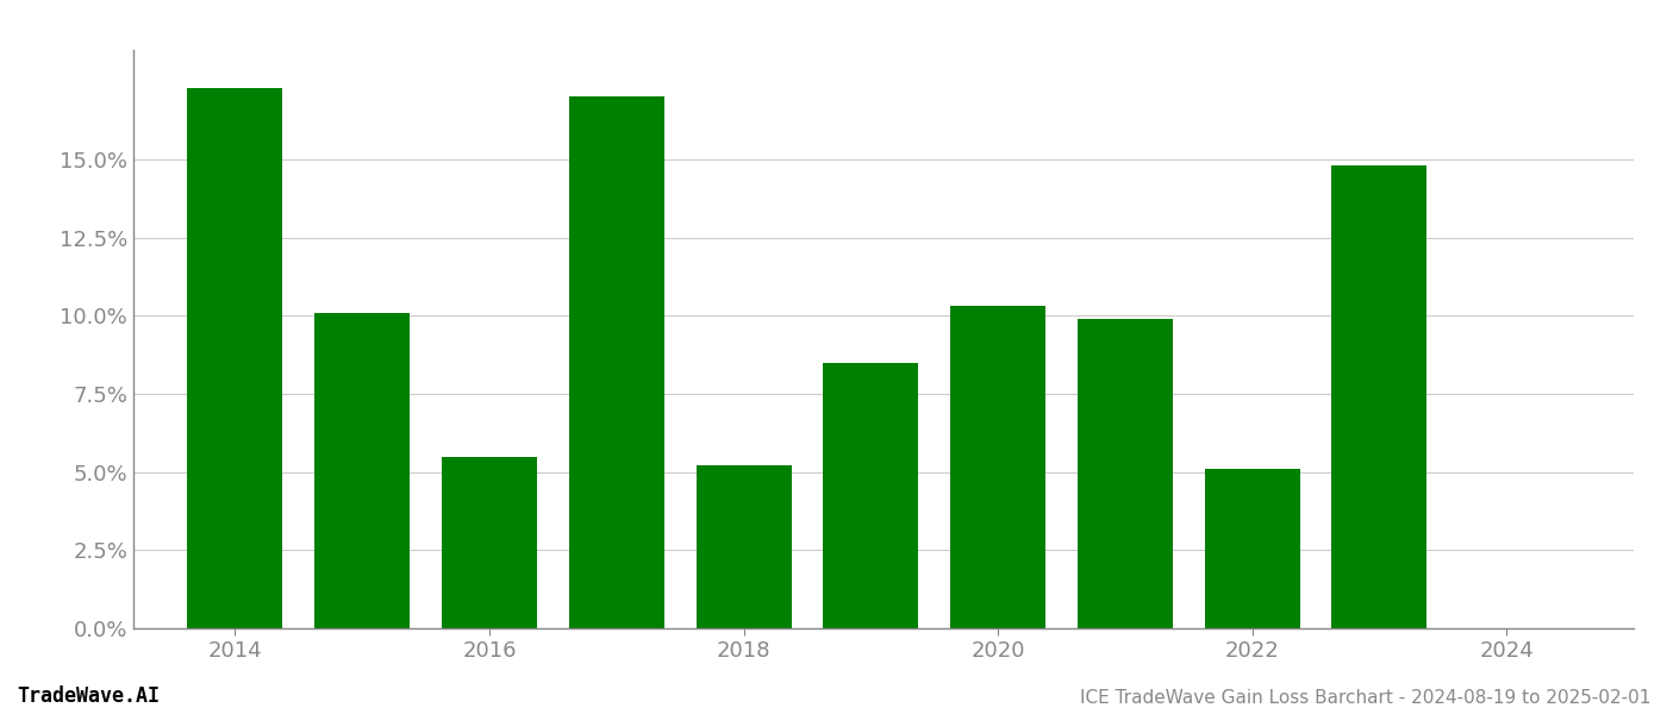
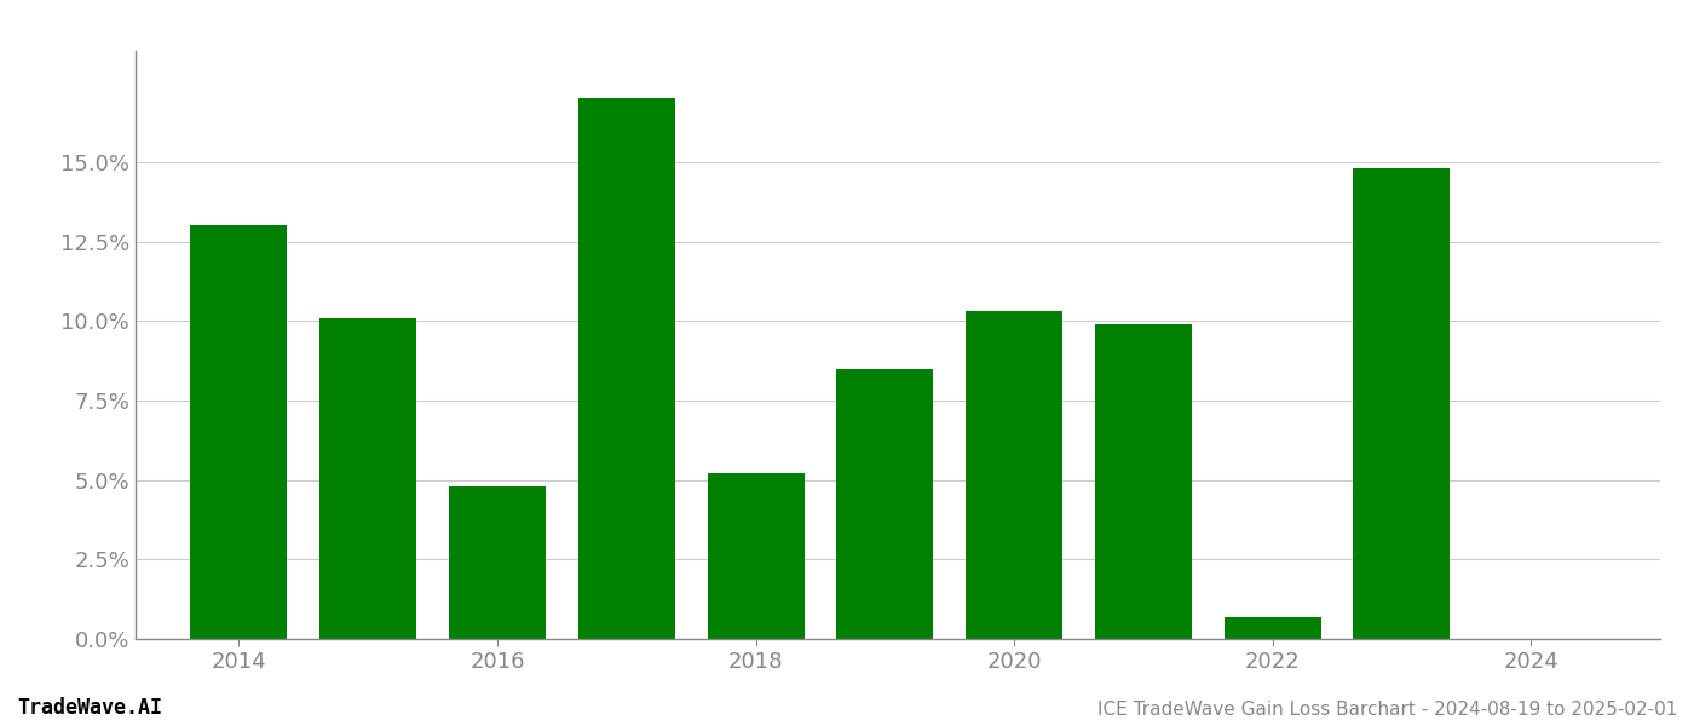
2014: 17.3% -> 13.0%
2016: 5.5% -> 4.8%
2022: 5.1% -> 0.7%
